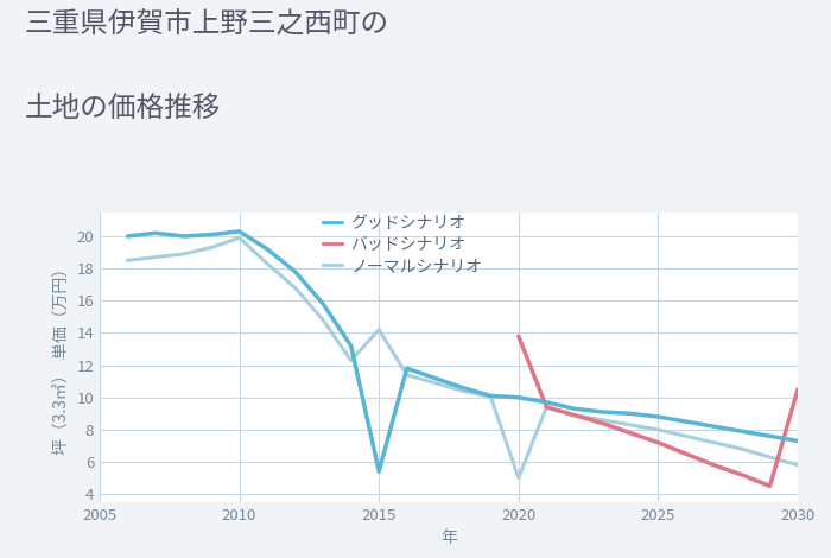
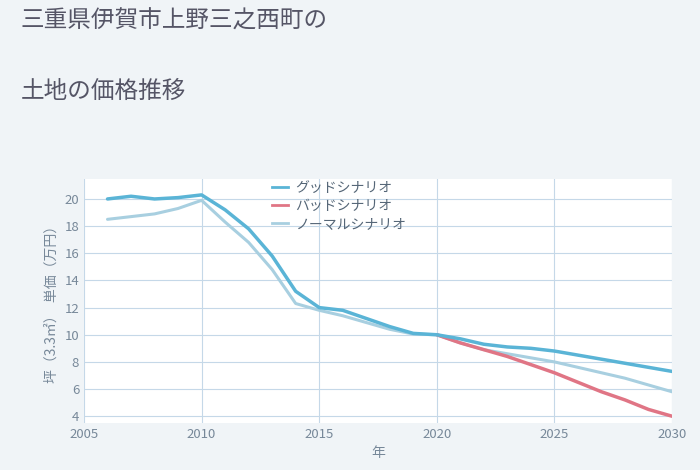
グッドシナリオ/2015: 5.4 -> 12.0
ノーマルシナリオ/2015: 14.2 -> 11.8
バッドシナリオ/2020: 13.8 -> 10.0
ノーマルシナリオ/2020: 5.0 -> 10.0
バッドシナリオ/2030: 10.5 -> 4.0
